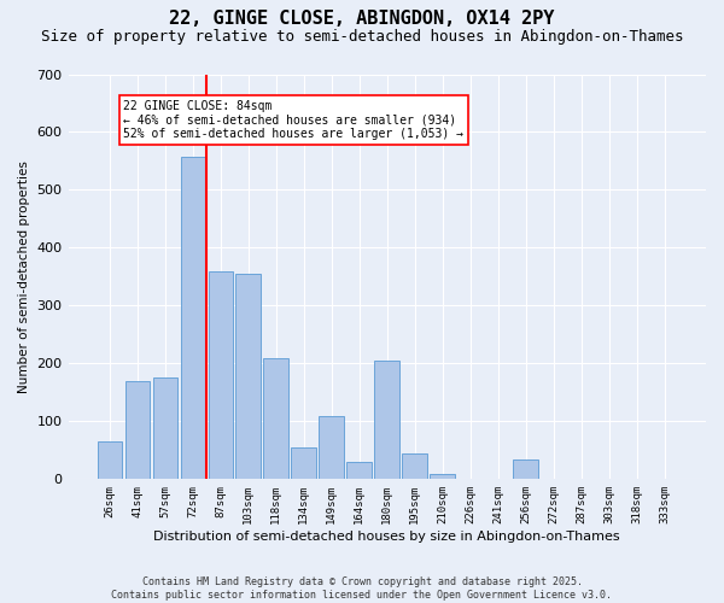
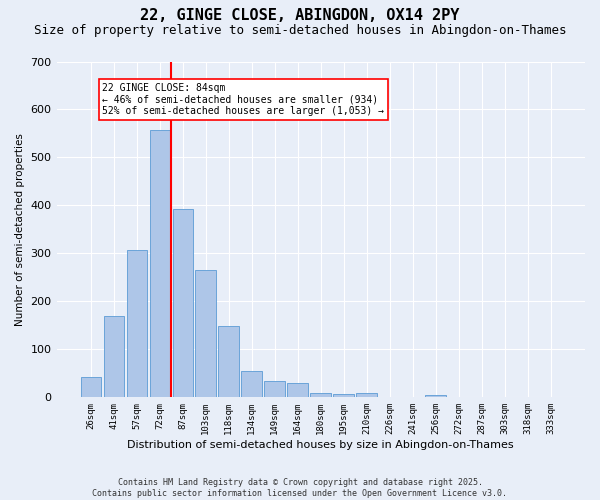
26sqm: 65 -> 42
57sqm: 175 -> 307
87sqm: 360 -> 393
103sqm: 355 -> 265
118sqm: 210 -> 148
149sqm: 110 -> 35
180sqm: 205 -> 10
195sqm: 45 -> 7
256sqm: 35 -> 5
